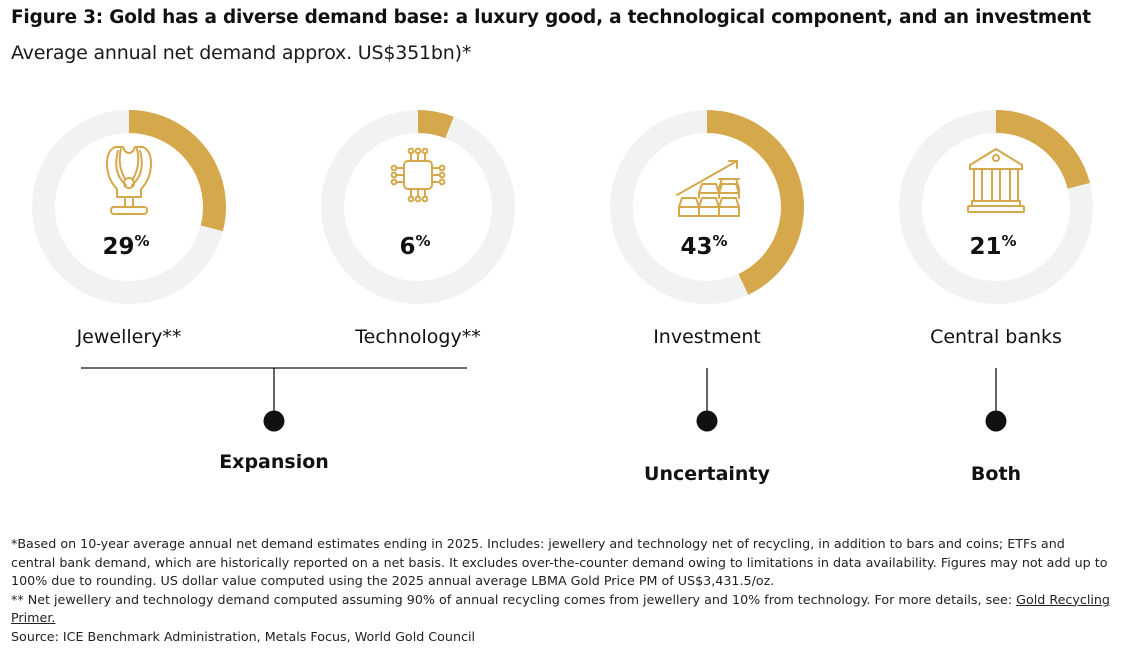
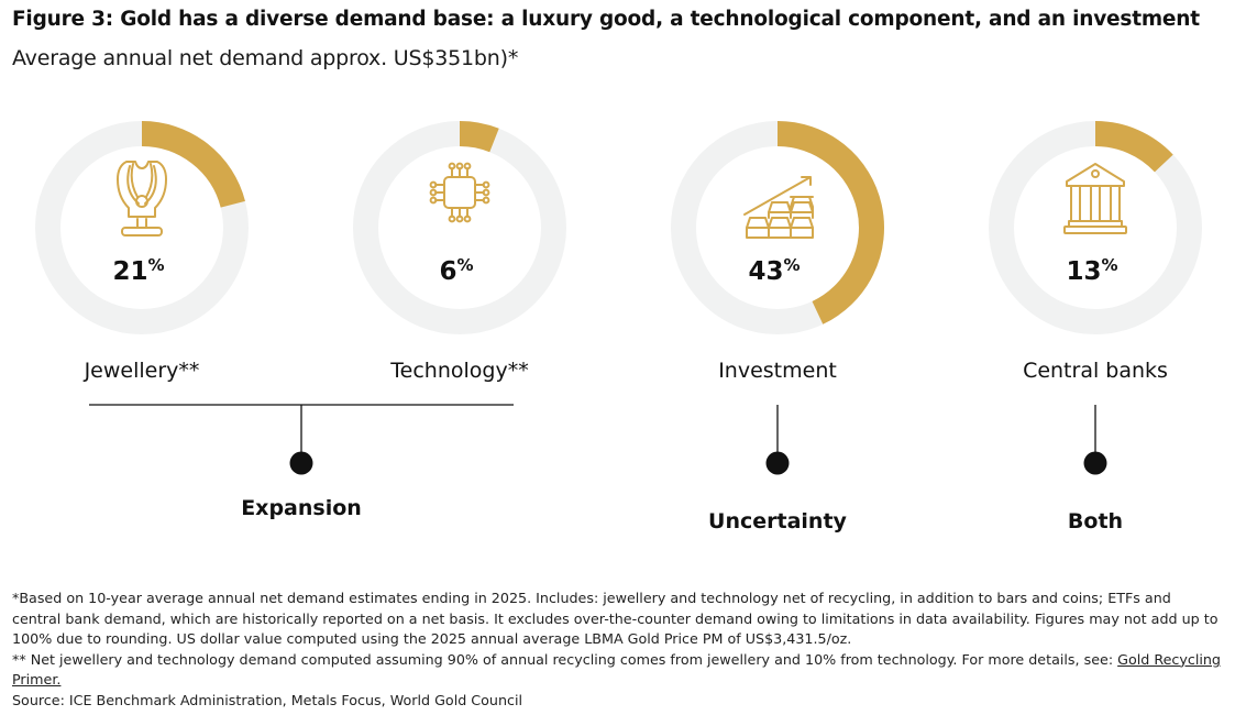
Jewellery**: 29 -> 21
Central banks: 21 -> 13
